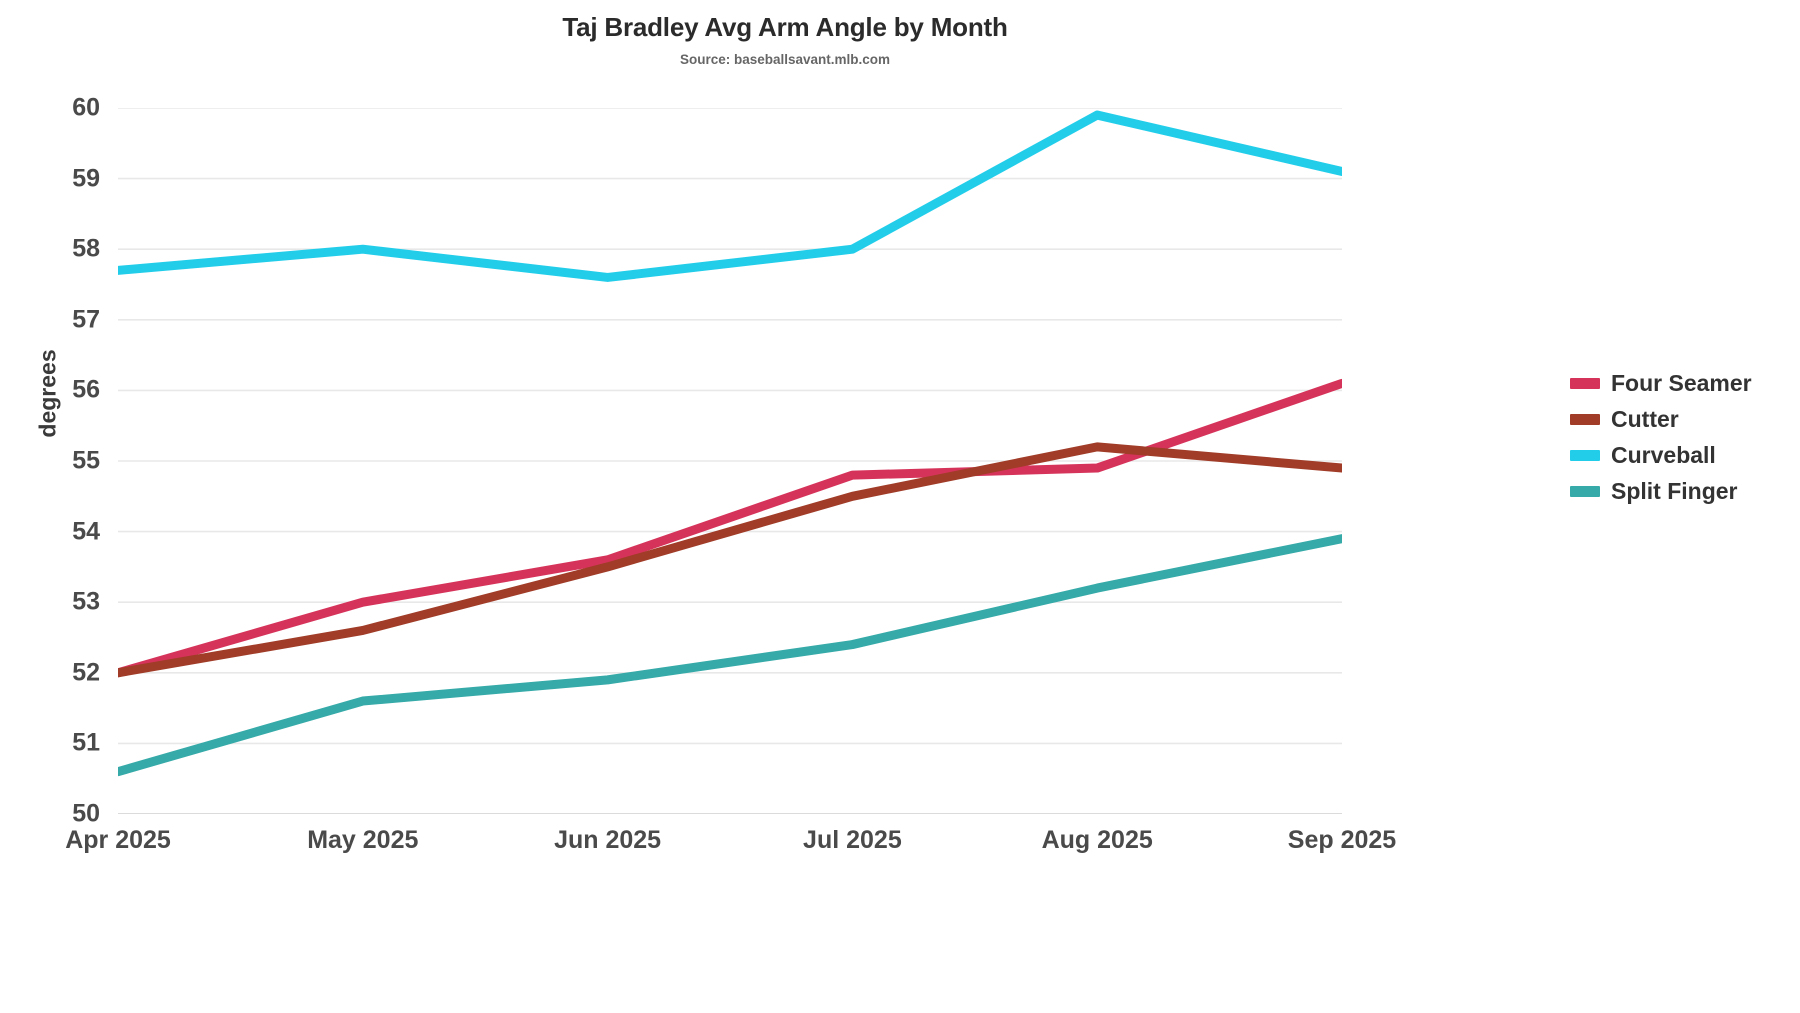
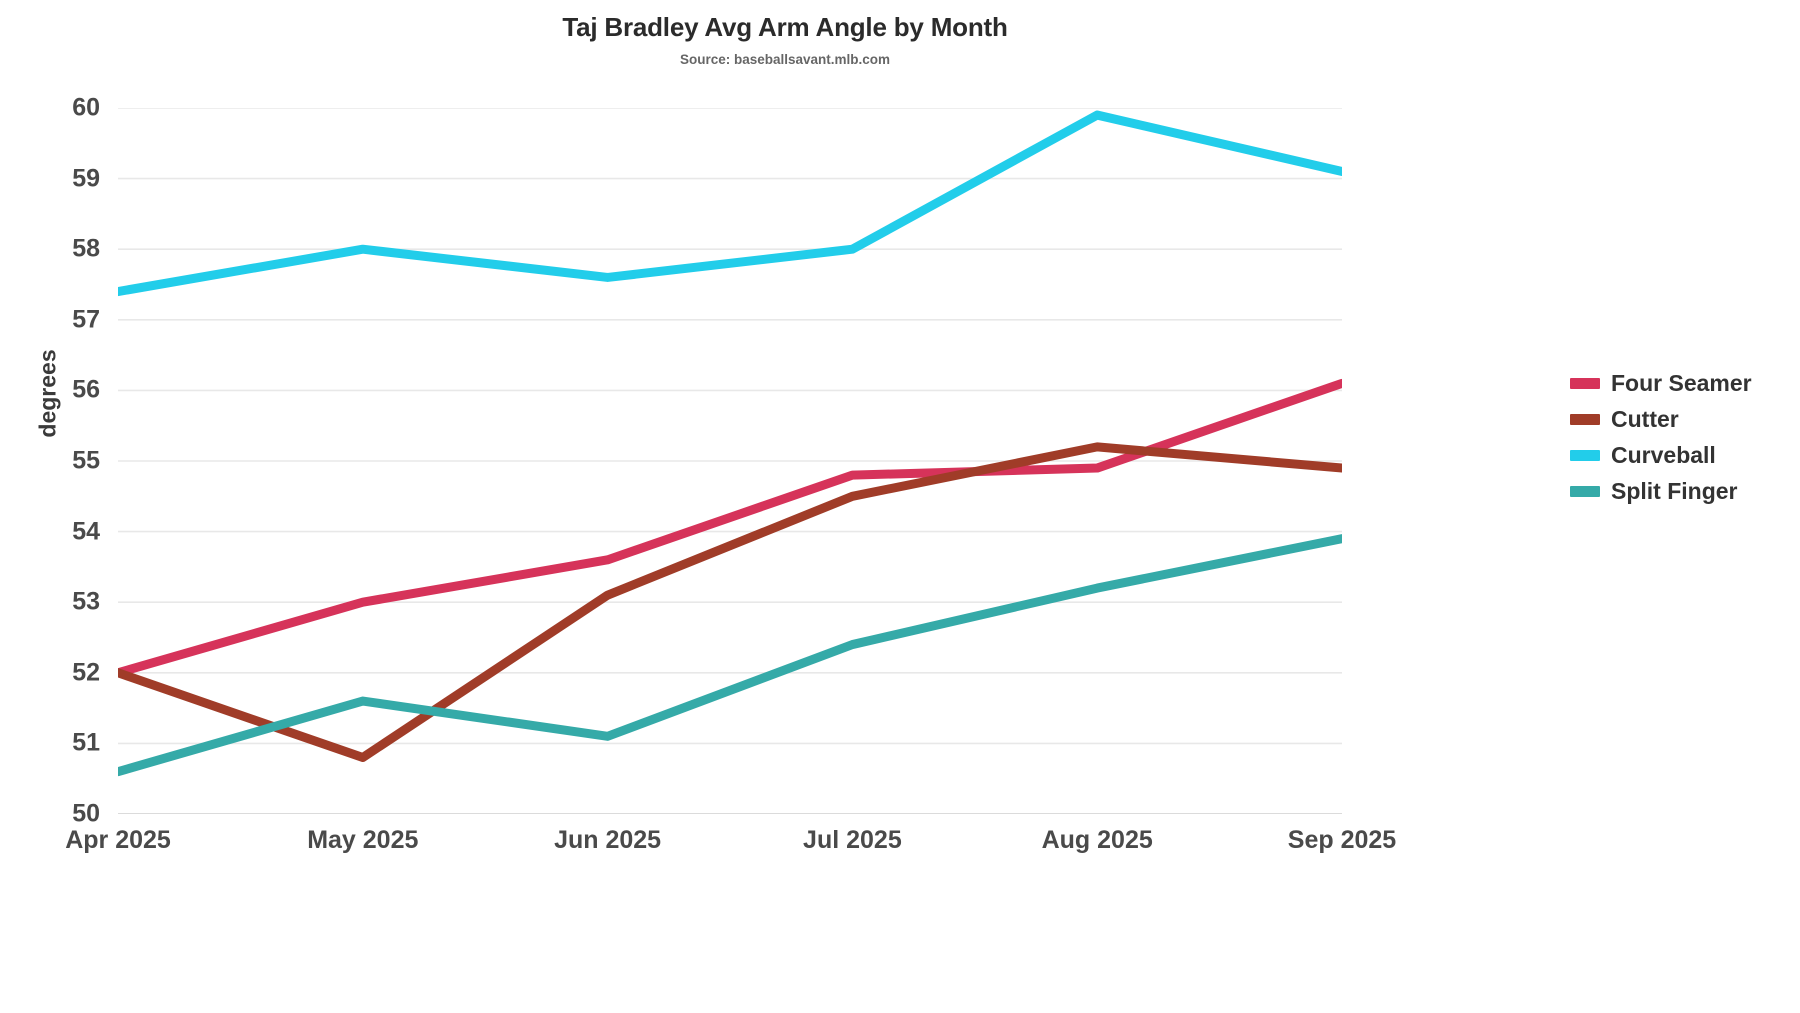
Curveball/Apr 2025: 57.7 -> 57.4
Cutter/May 2025: 52.6 -> 50.8
Cutter/Jun 2025: 53.5 -> 53.1
Split Finger/Jun 2025: 51.9 -> 51.1
